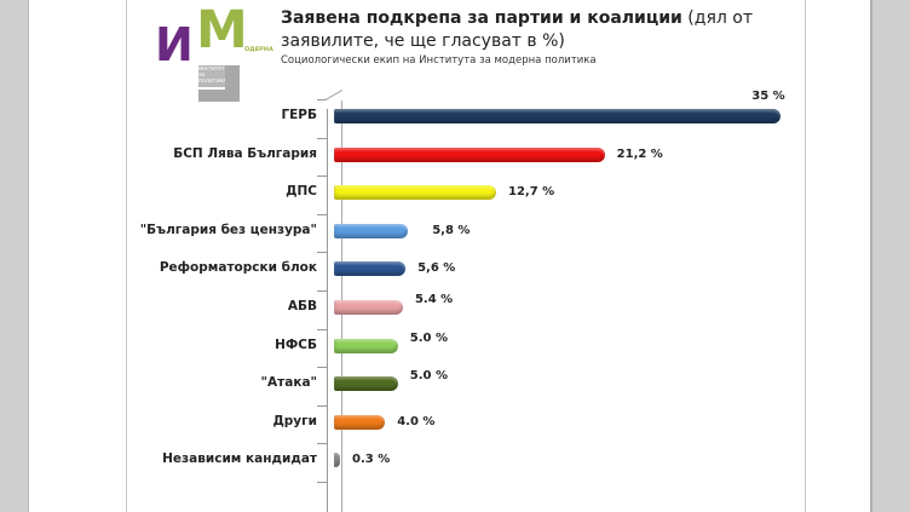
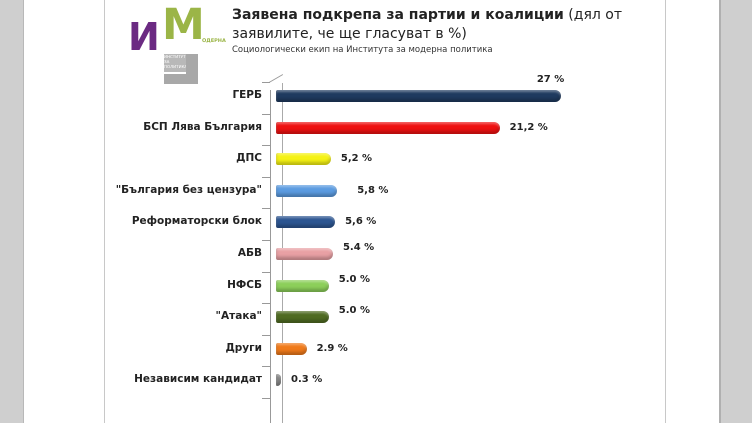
ГЕРБ: 35 -> 27
ДПС: 12,7 -> 5,2
Други: 4.0 -> 2.9
